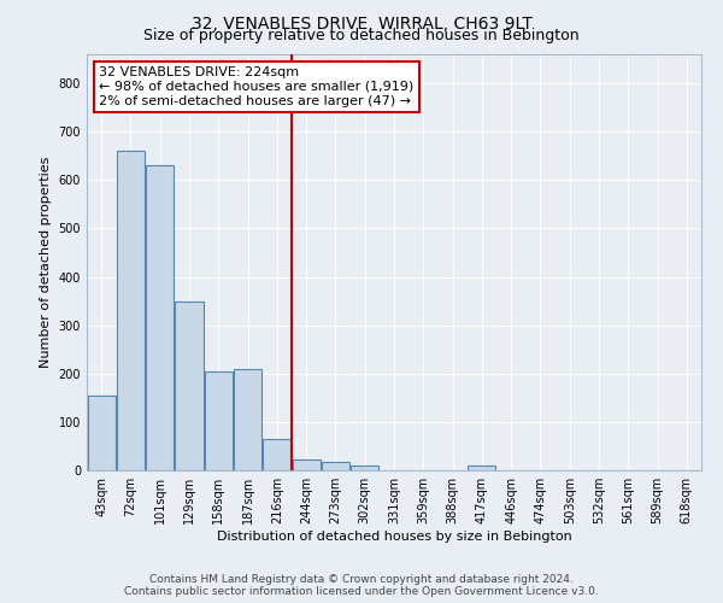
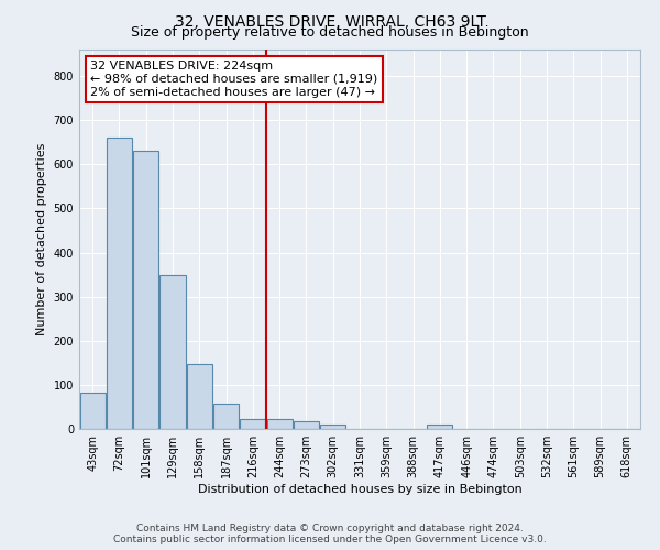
43sqm: 155 -> 83
158sqm: 205 -> 148
187sqm: 210 -> 58
216sqm: 65 -> 22
